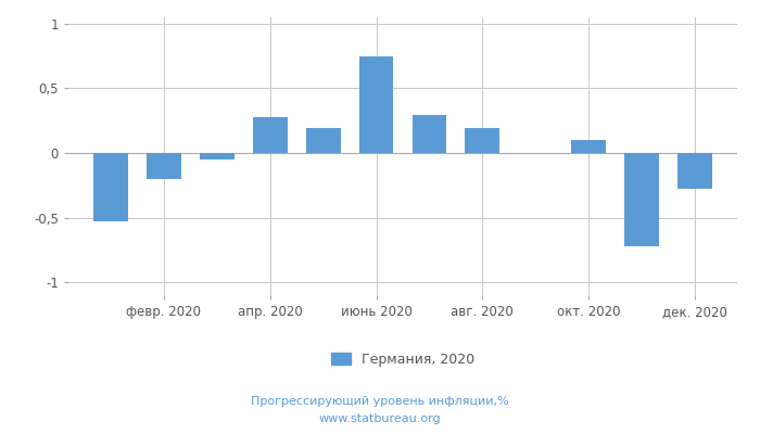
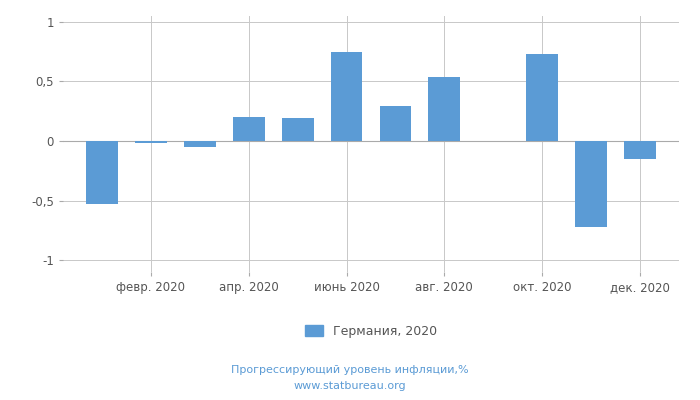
февр. 2020: -0,20 -> -0,02
апр. 2020: 0,28 -> 0,20
авг. 2020: 0,19 -> 0,54
окт. 2020: 0,10 -> 0,73
дек. 2020: -0,28 -> -0,15
